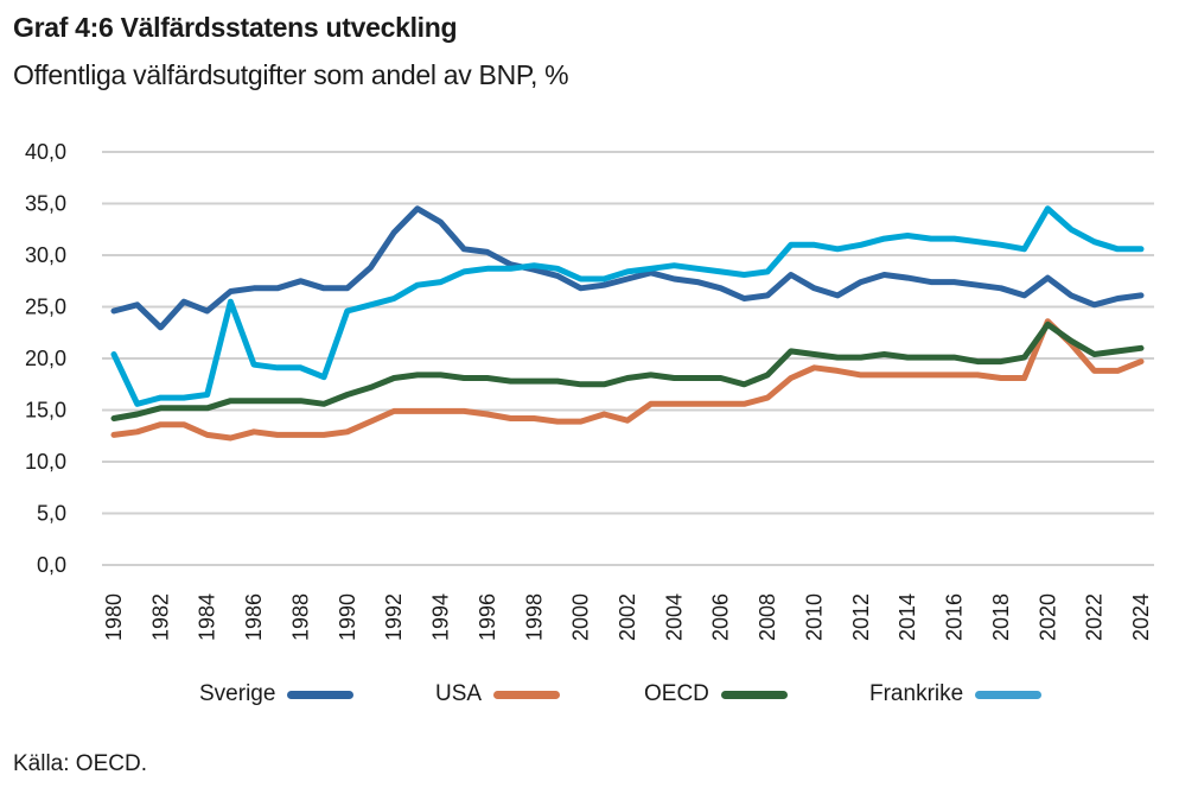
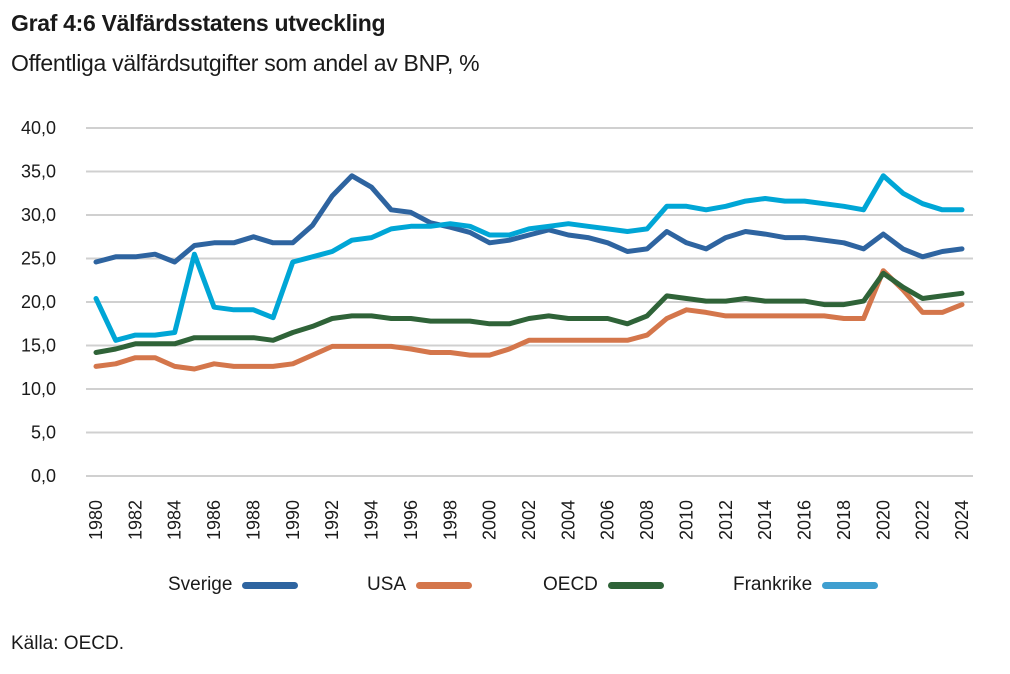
Sverige/1982: 23 -> 25
USA/2002: 14 -> 16
